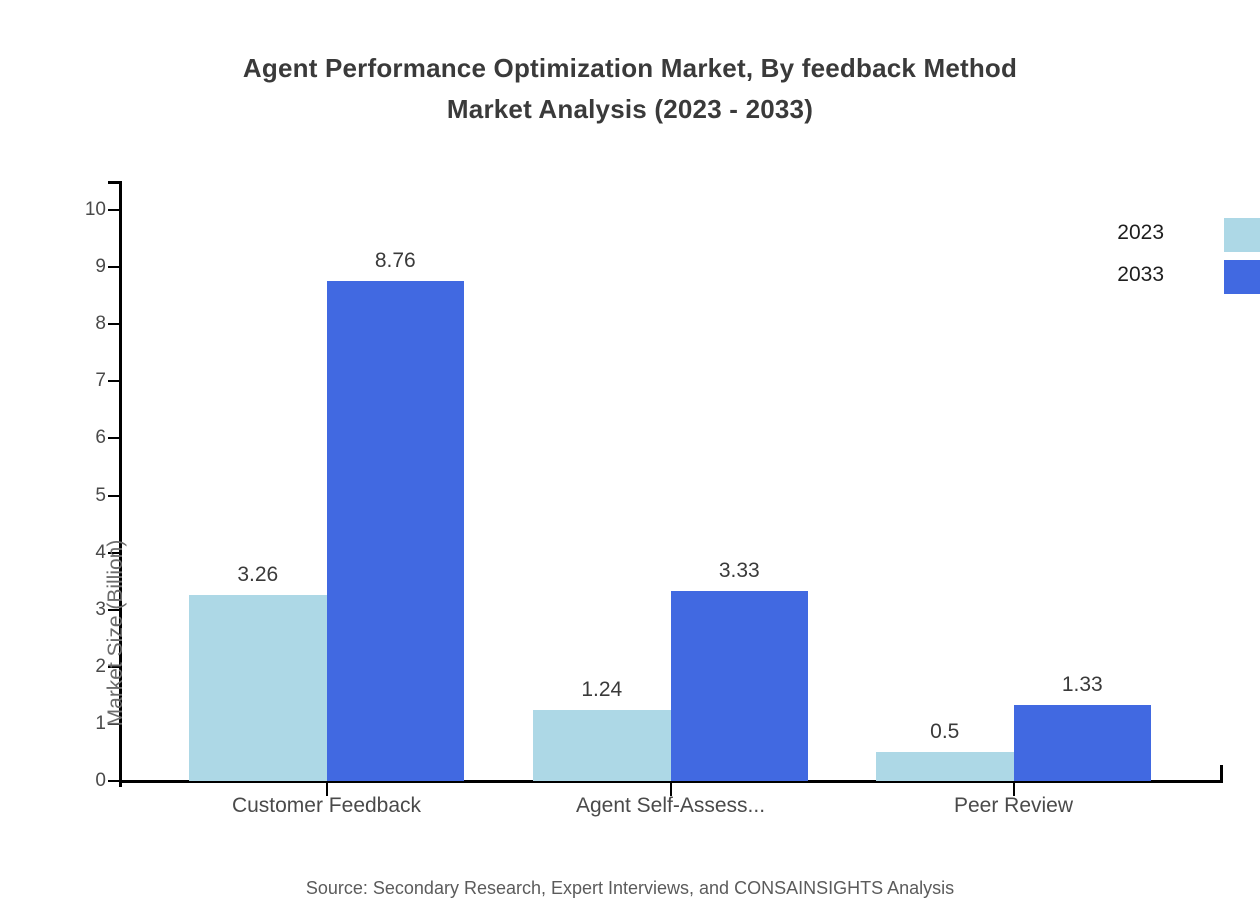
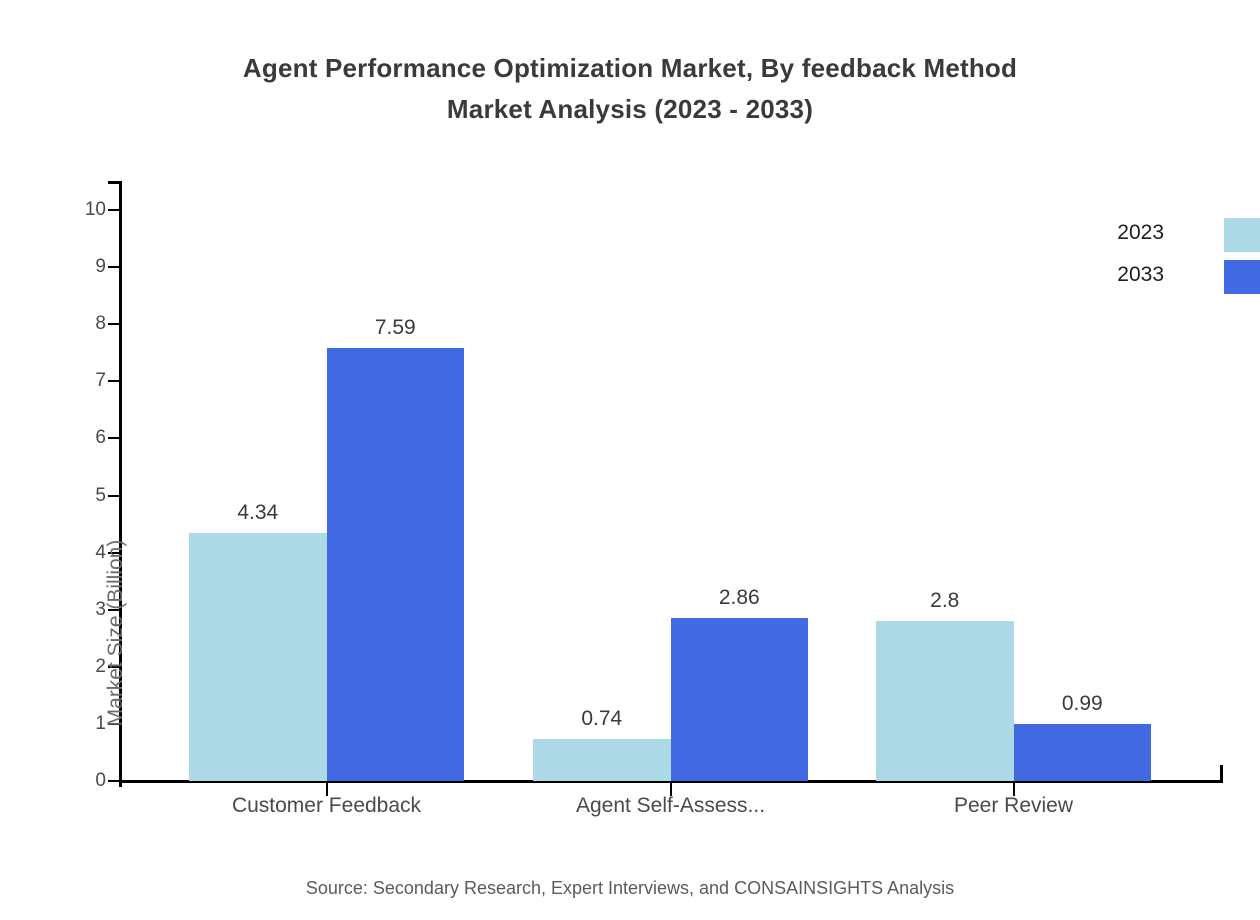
2023/Customer Feedback: 3.26 -> 4.34
2033/Customer Feedback: 8.76 -> 7.59
2023/Agent Self-Assess...: 1.24 -> 0.74
2033/Agent Self-Assess...: 3.33 -> 2.86
2023/Peer Review: 0.5 -> 2.8
2033/Peer Review: 1.33 -> 0.99
